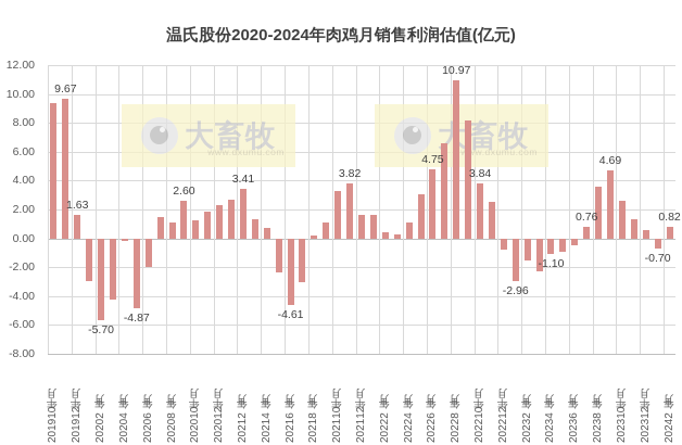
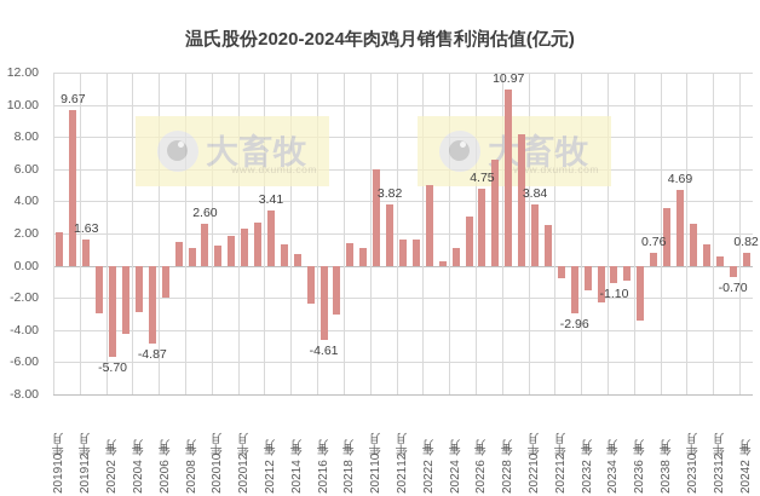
2019年10月: 9.3 -> 2.1
2020年4月: -0.2 -> -2.9
2021年8月: 0.2 -> 1.4
2021年10月: 3.3 -> 6.0
2022年2月: 0.4 -> 5.0
2023年6月: -0.5 -> -3.4
